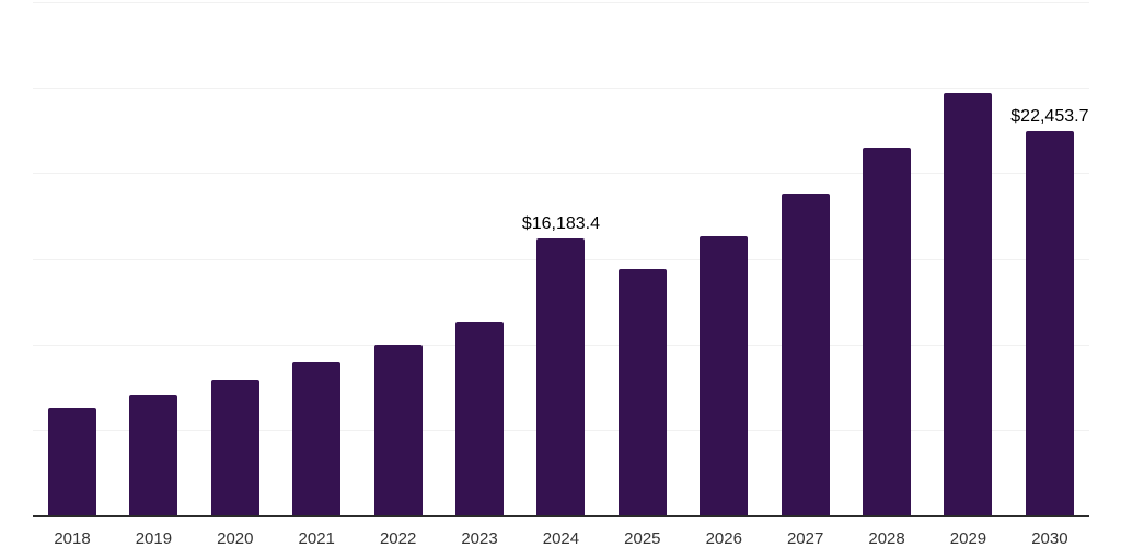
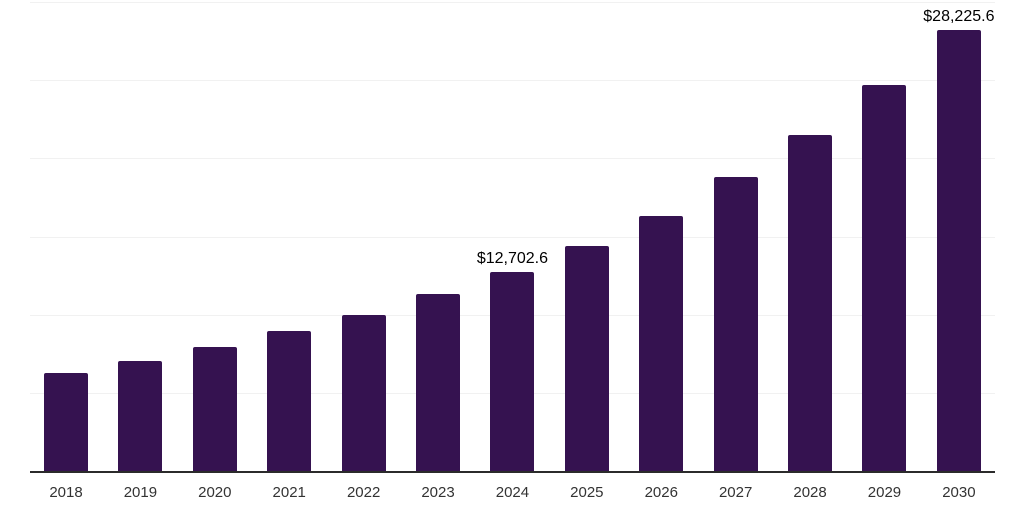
2024: $16,183.4 -> $12,702.6
2030: $22,453.7 -> $28,225.6
